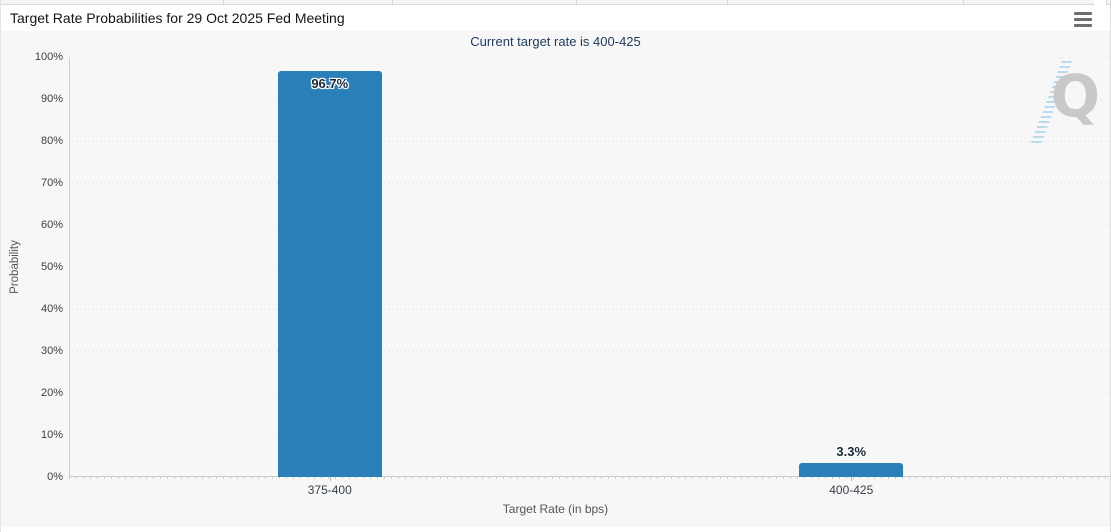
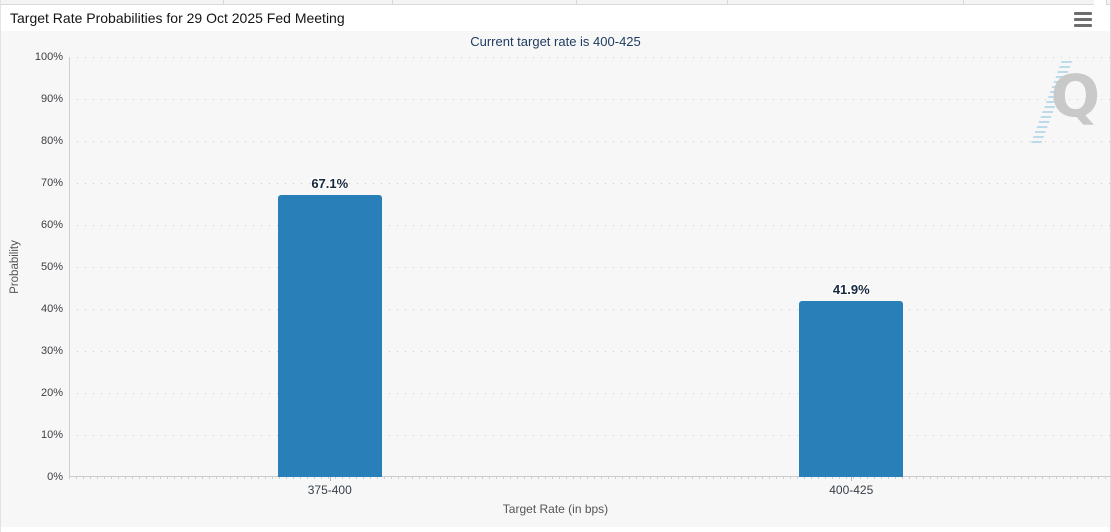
375-400: 96.7% -> 67.1%
400-425: 3.3% -> 41.9%
